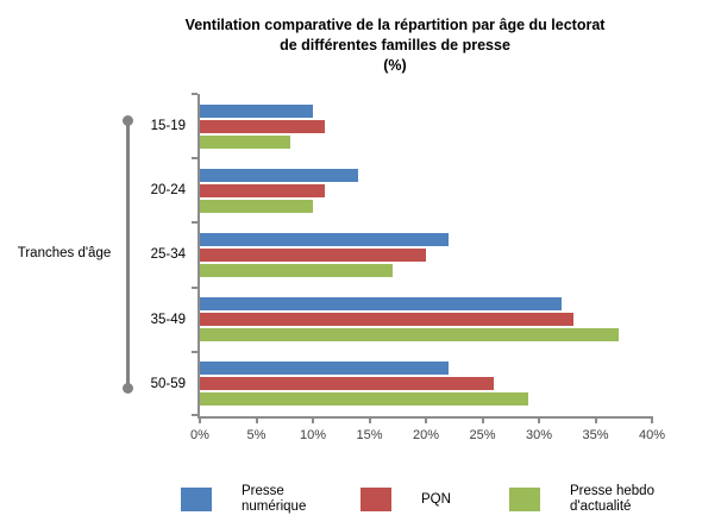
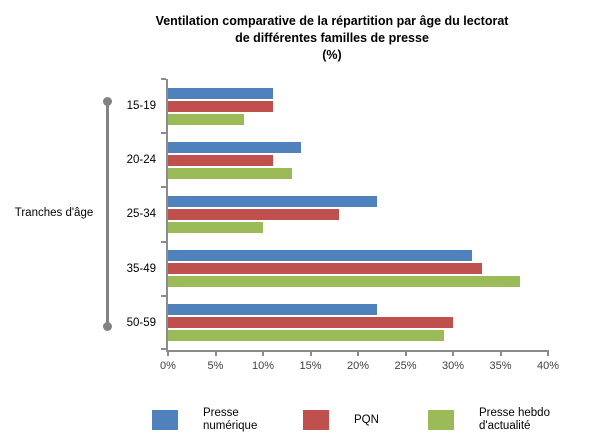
Presse numérique/15-19: 10% -> 11%
Presse hebdo d'actualité/20-24: 10% -> 13%
PQN/25-34: 20% -> 18%
Presse hebdo d'actualité/25-34: 17% -> 10%
PQN/50-59: 26% -> 30%
